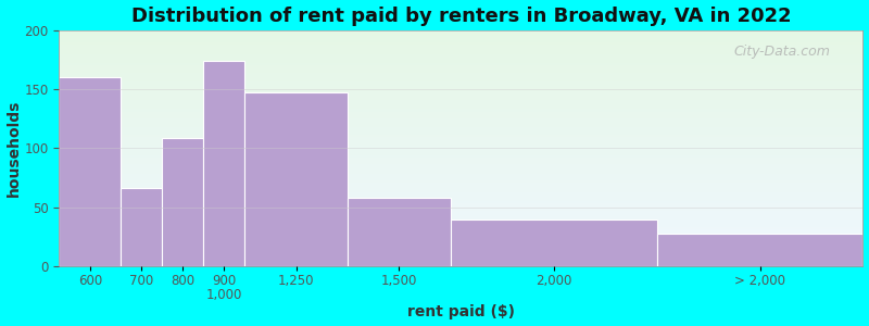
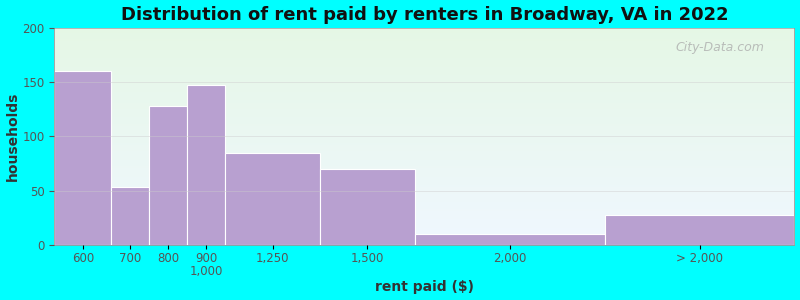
700: 66 -> 53
800: 109 -> 128
900 1,000: 174 -> 147
1,250: 147 -> 85
1,500: 58 -> 70
2,000: 39 -> 10
